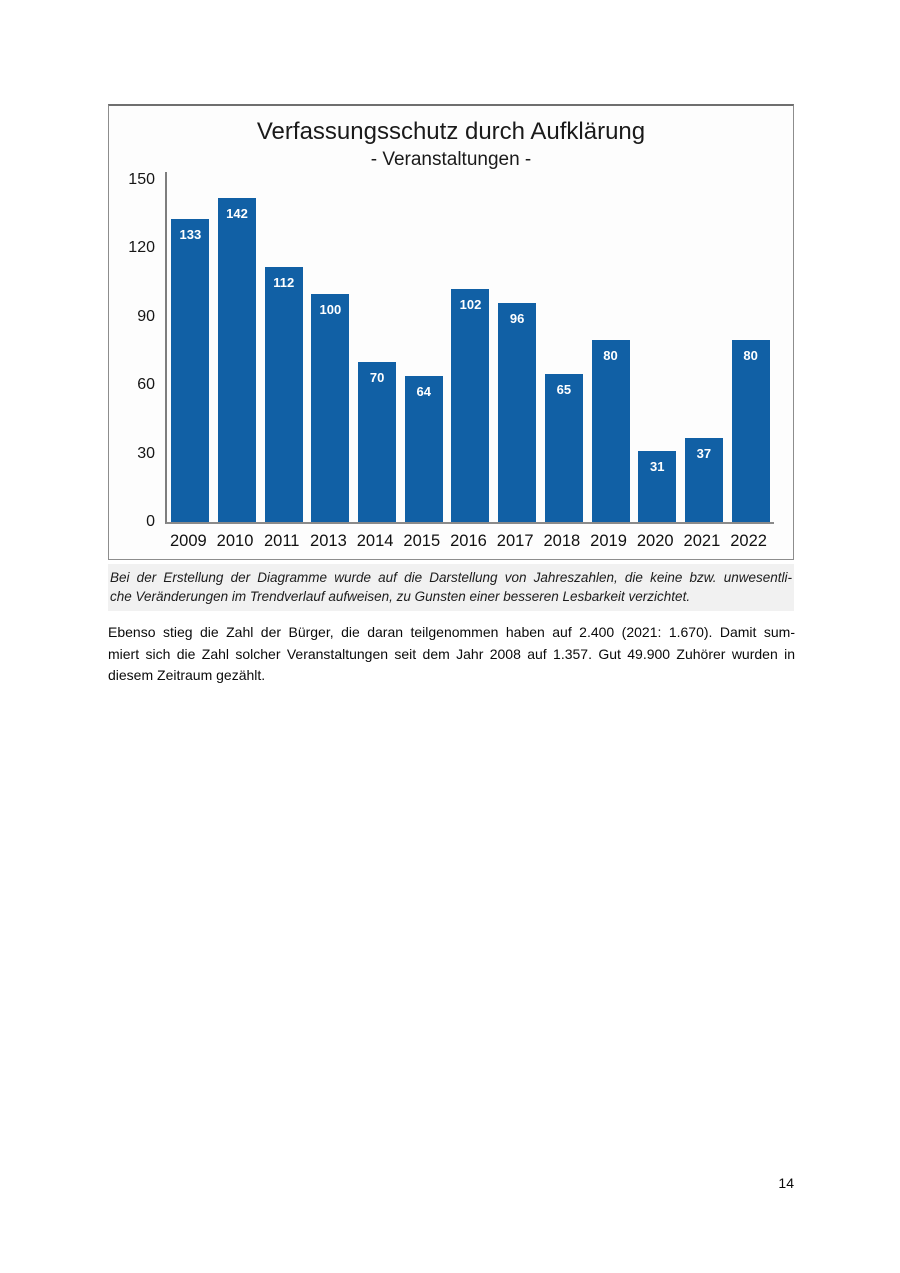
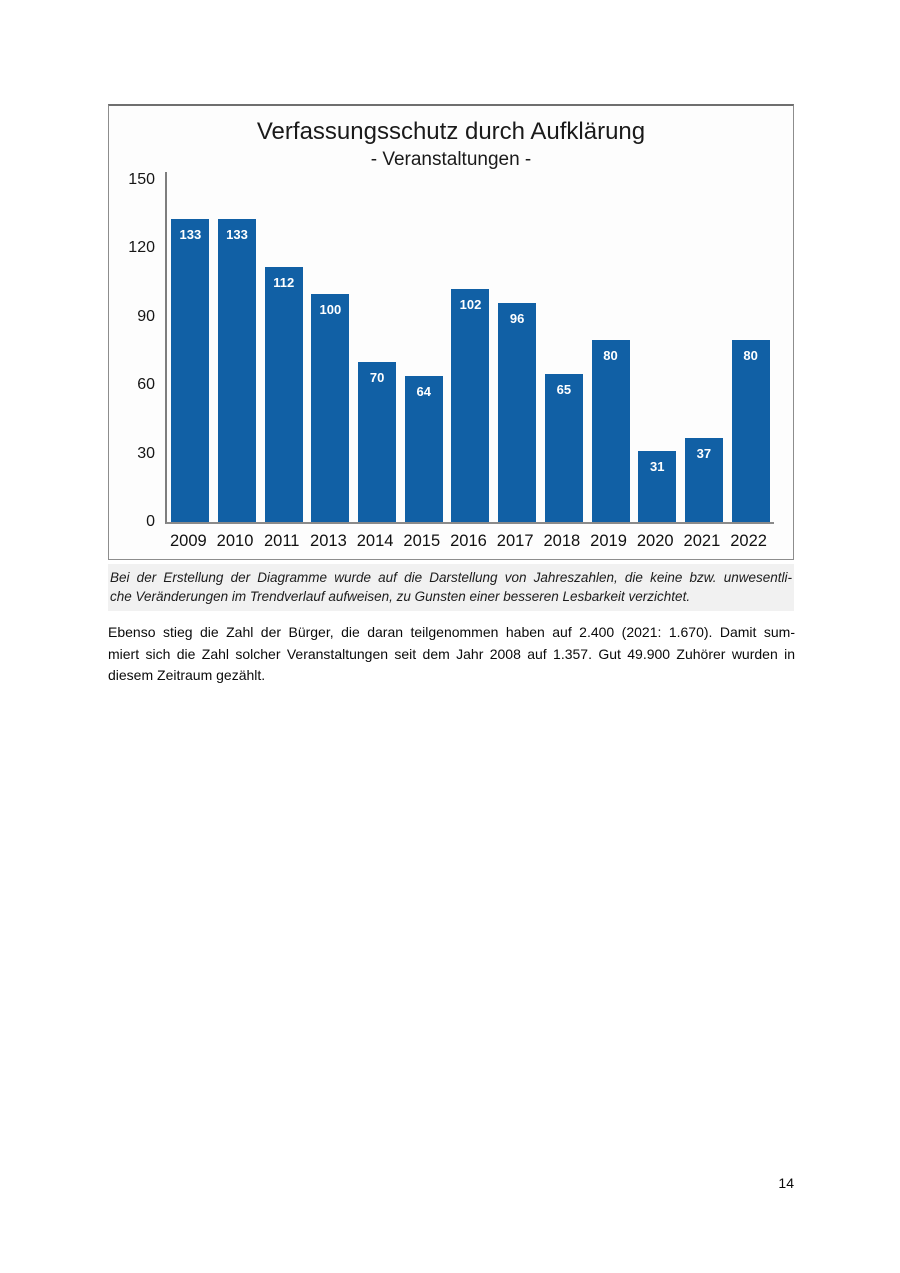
2010: 142 -> 133
